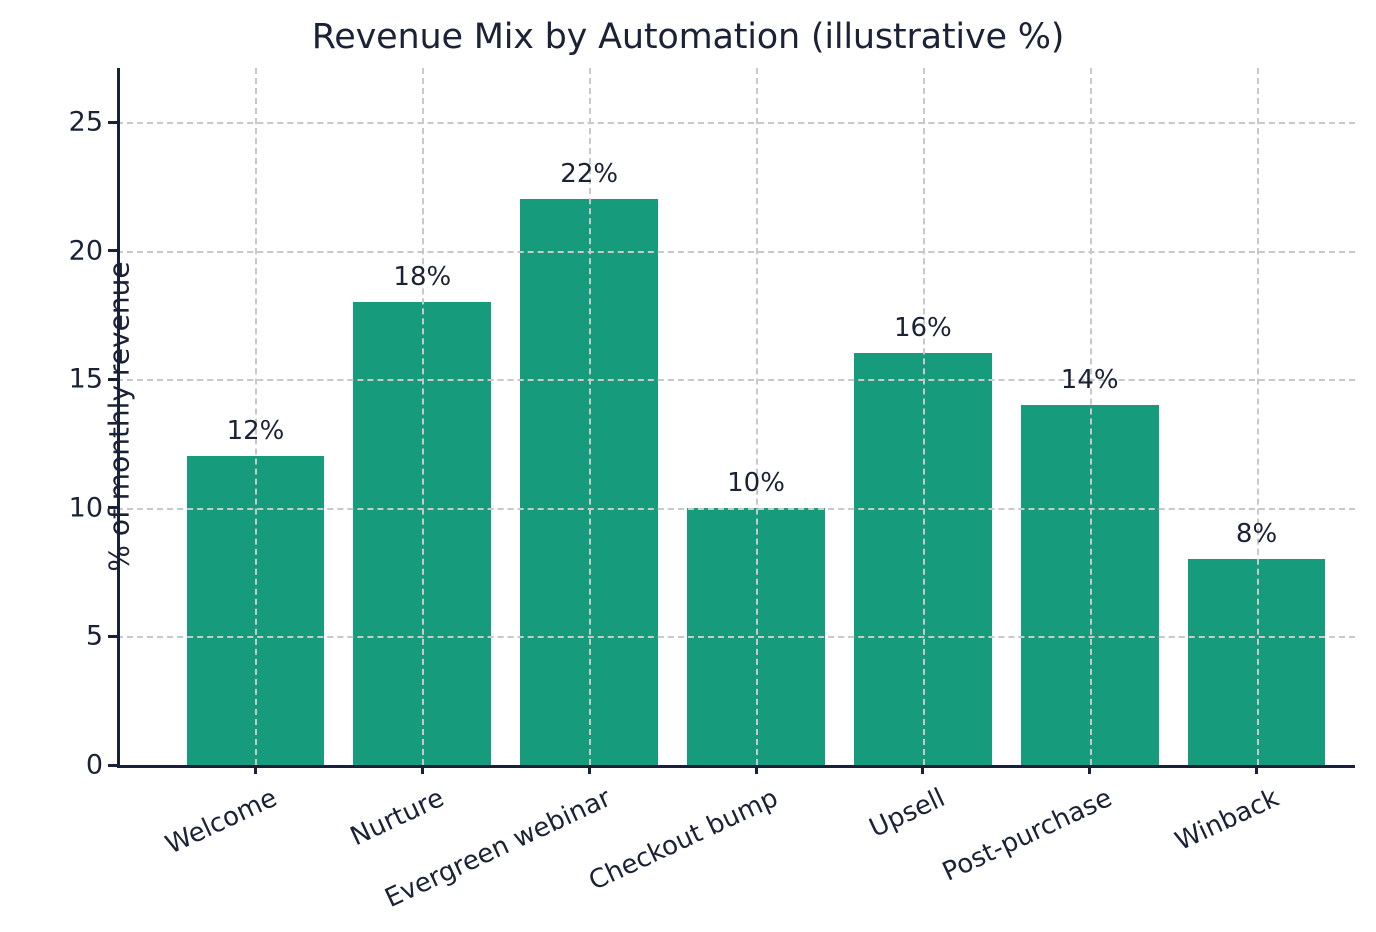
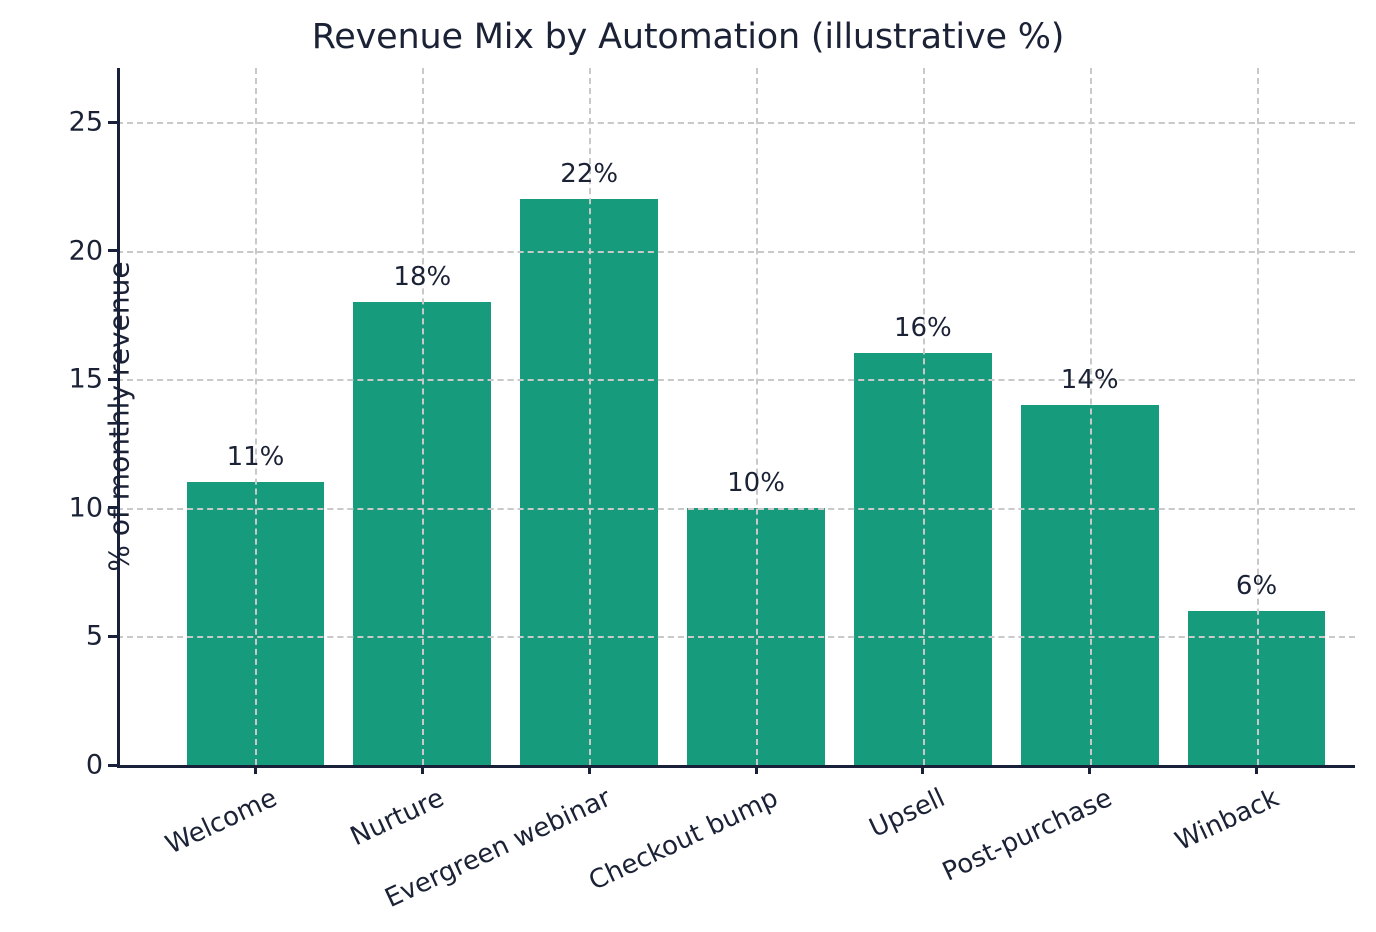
Welcome: 12% -> 11%
Winback: 8% -> 6%
